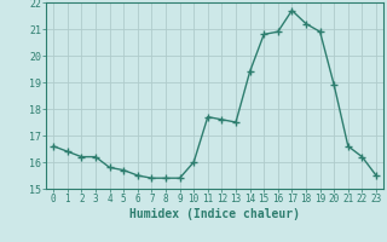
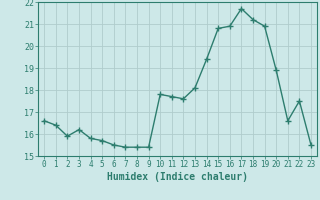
2: 16.2 -> 15.9
10: 16.0 -> 17.8
13: 17.5 -> 18.1
22: 16.2 -> 17.5
